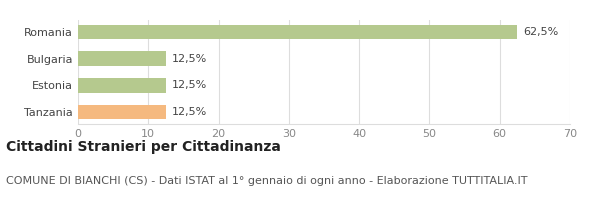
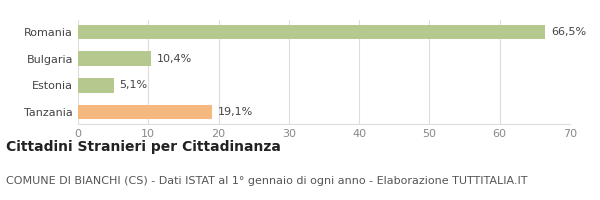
Romania: 62,5% -> 66,5%
Bulgaria: 12,5% -> 10,4%
Estonia: 12,5% -> 5,1%
Tanzania: 12,5% -> 19,1%
